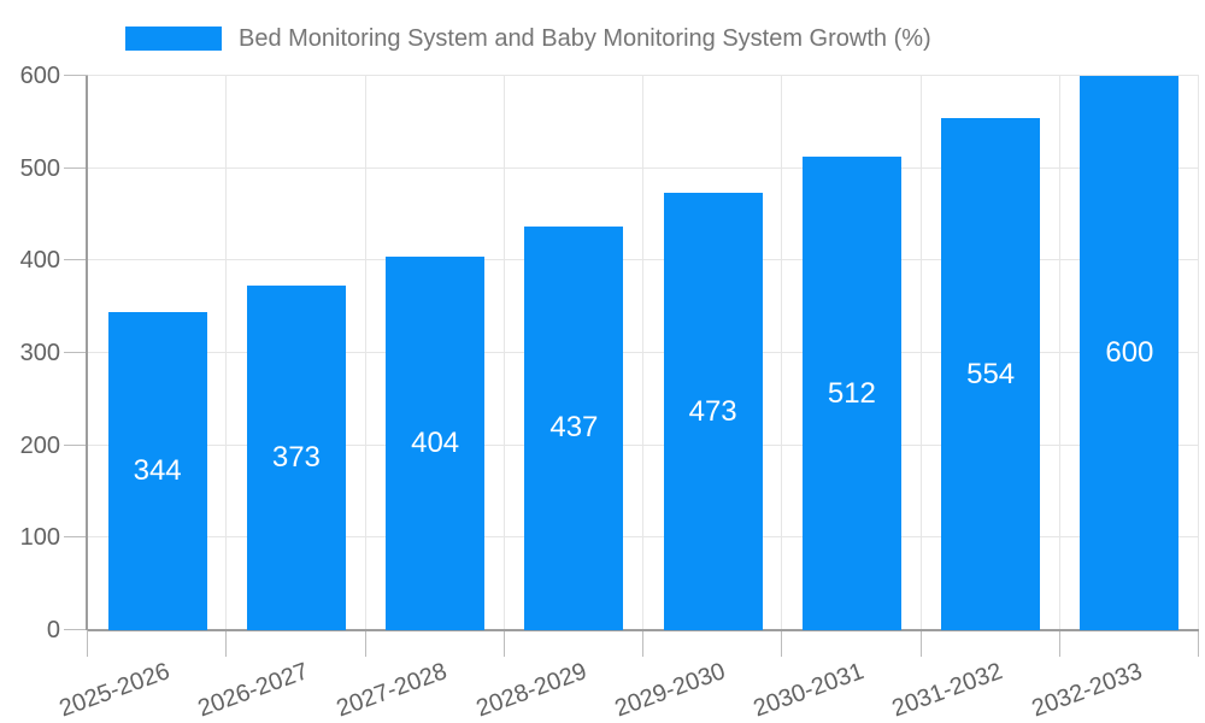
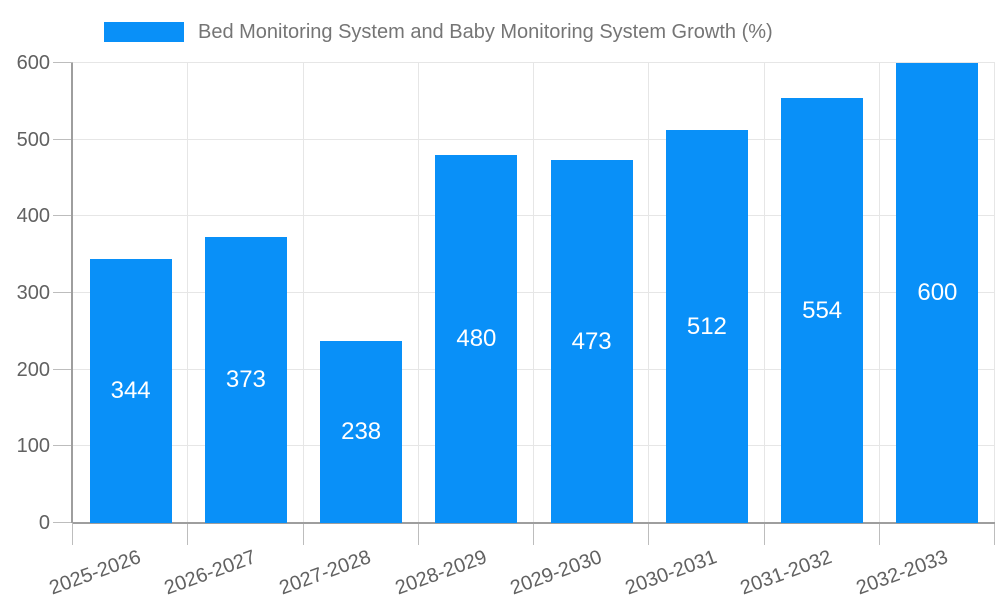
2027-2028: 404 -> 238
2028-2029: 437 -> 480
